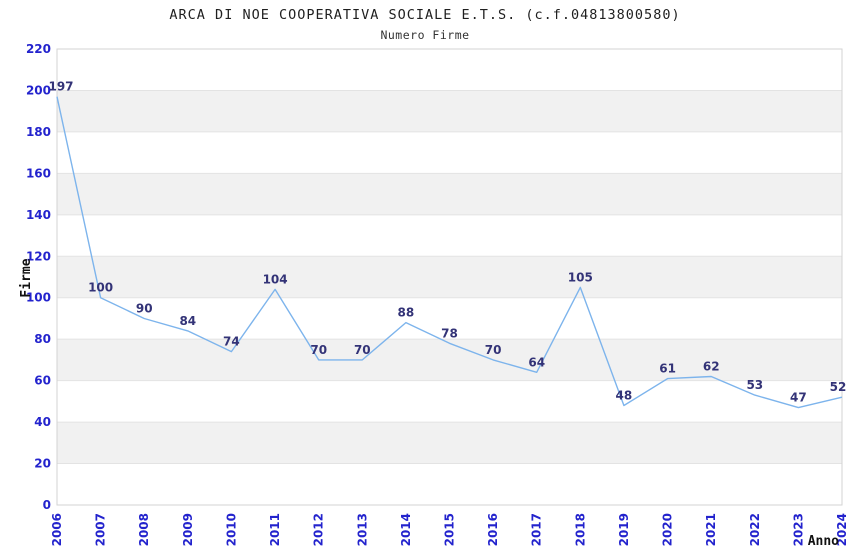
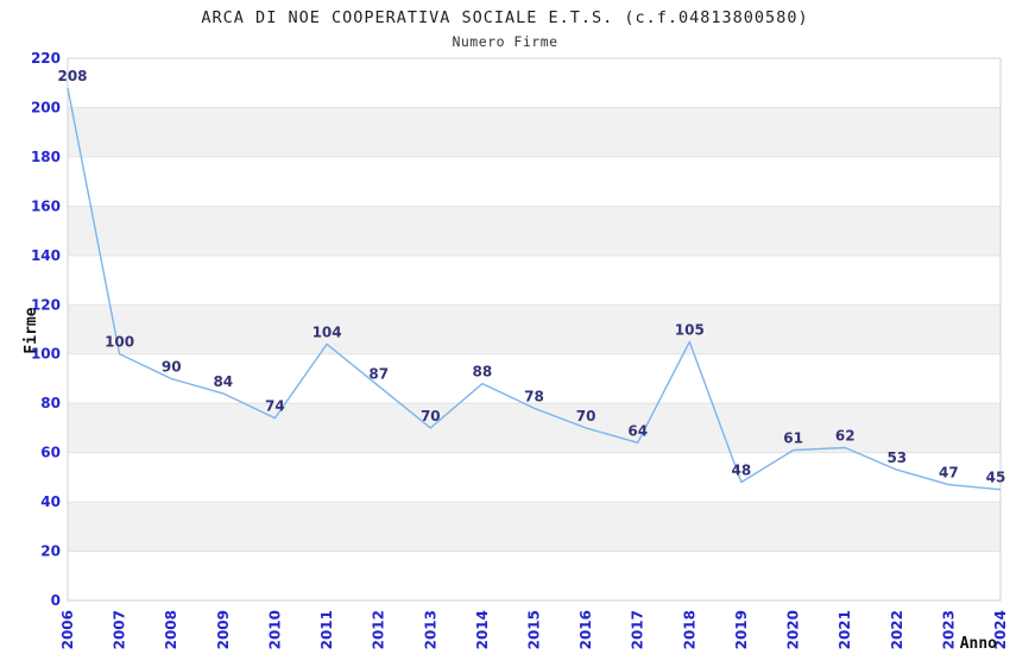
2006: 197 -> 208
2012: 70 -> 87
2024: 52 -> 45
